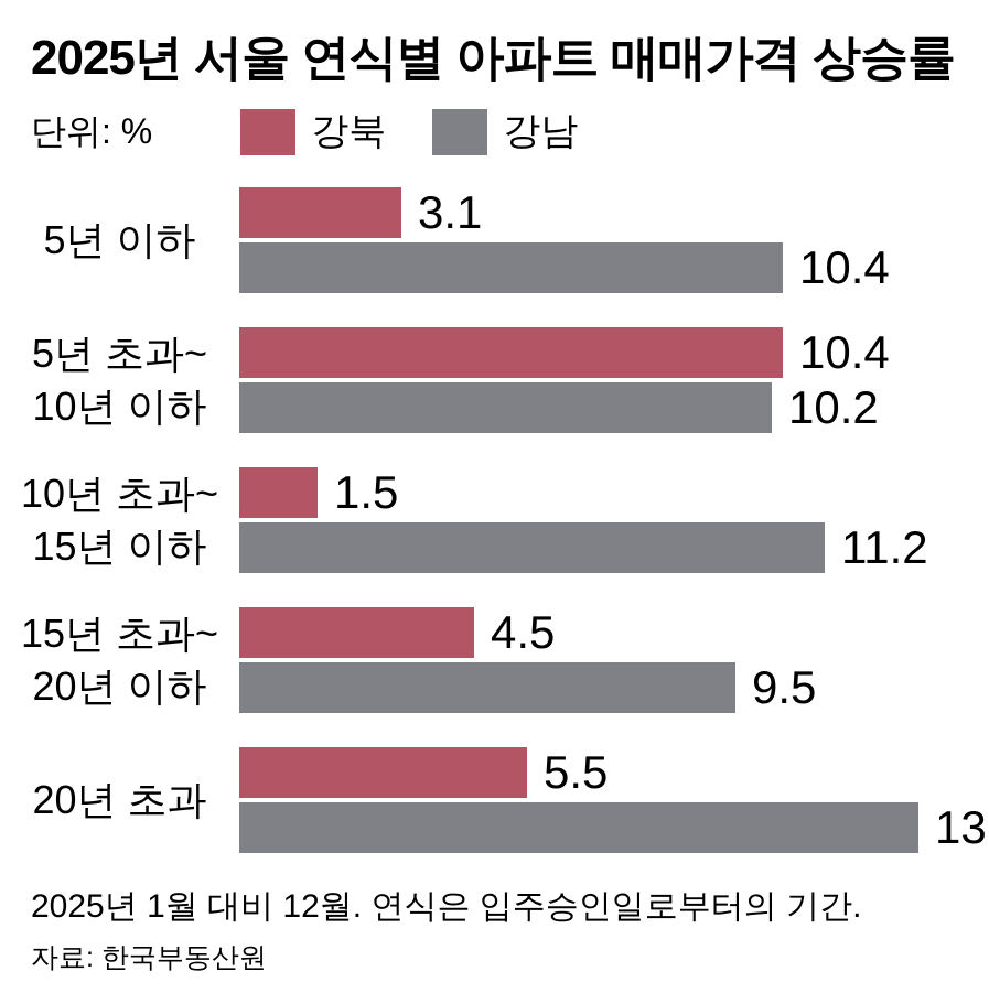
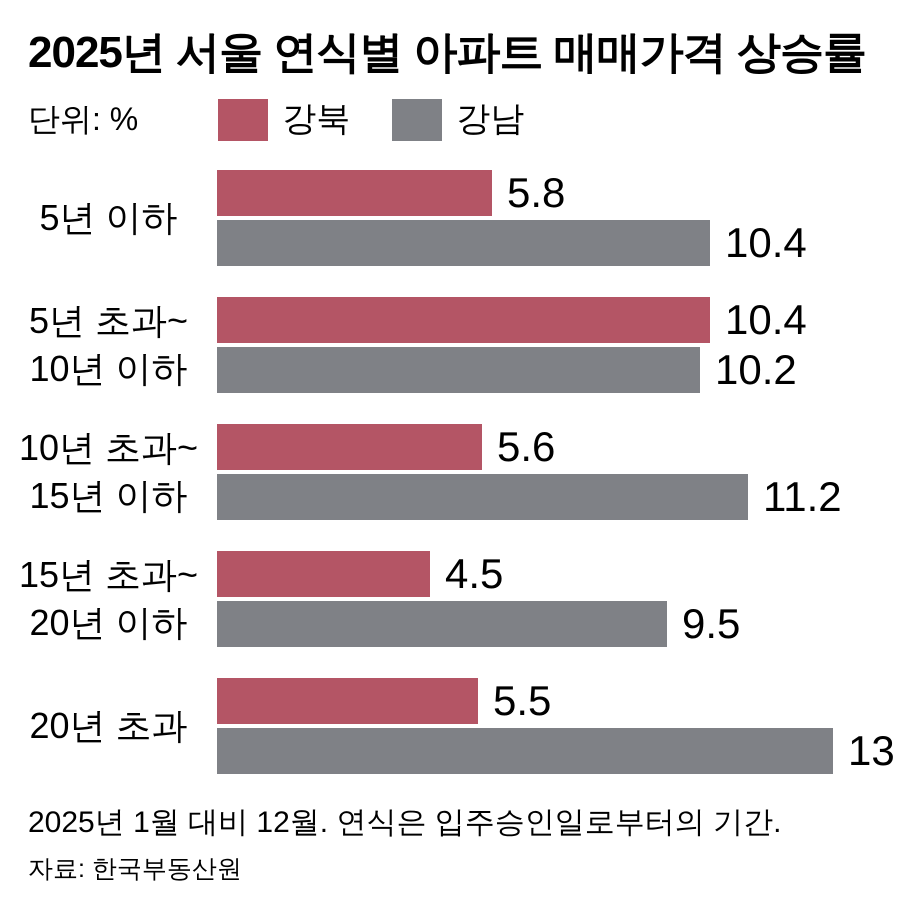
강북/5년 이하: 3.1 -> 5.8
강북/10년 초과~15년 이하: 1.5 -> 5.6
